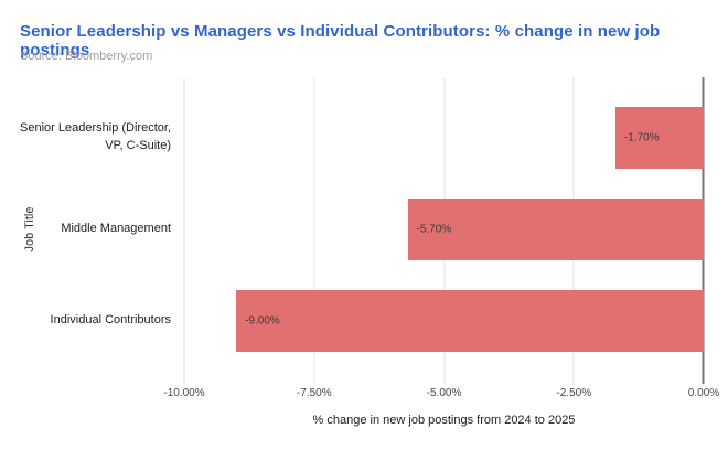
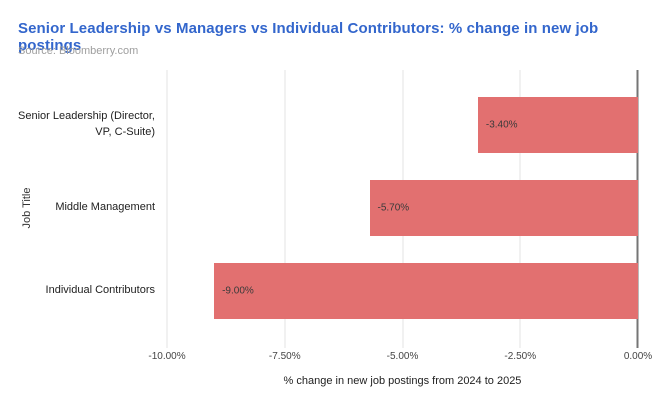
Senior Leadership (Director, VP, C-Suite): -1.70% -> -3.40%
